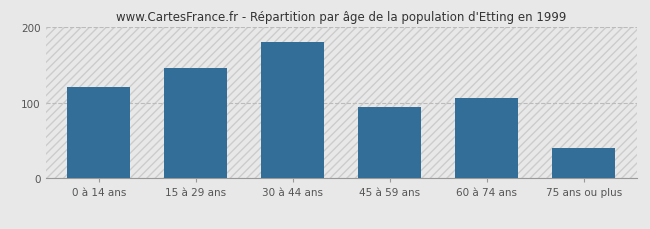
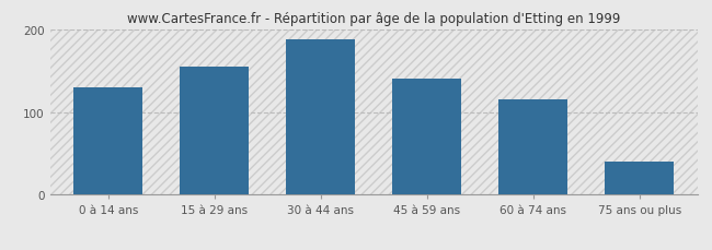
0 à 14 ans: 120 -> 130
15 à 29 ans: 146 -> 155
30 à 44 ans: 180 -> 188
45 à 59 ans: 94 -> 140
60 à 74 ans: 106 -> 115
